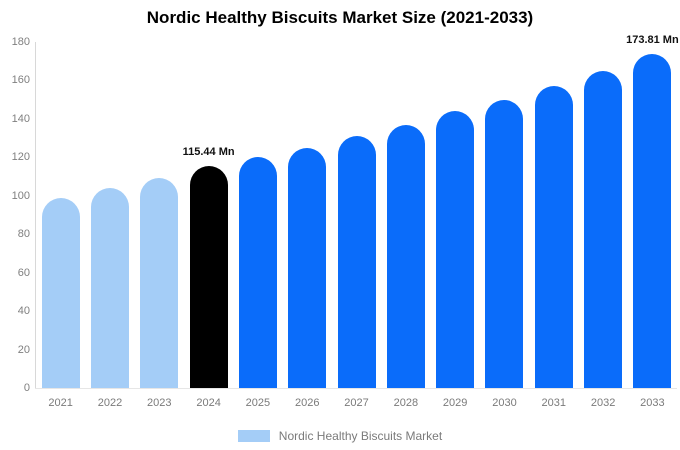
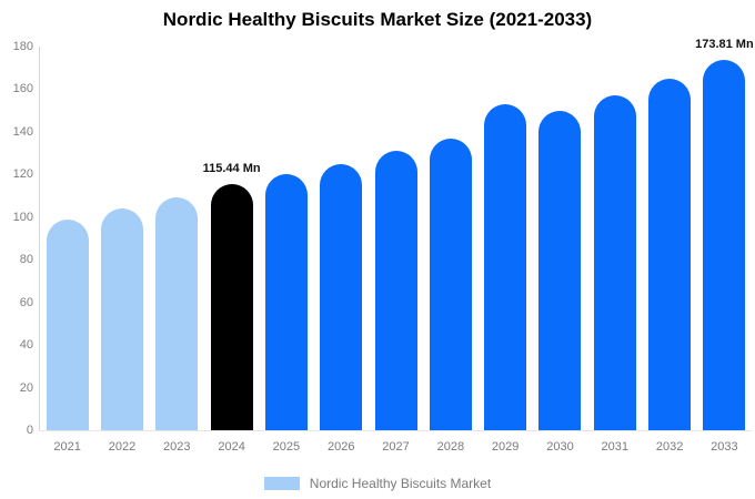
2029: 144 -> 153
